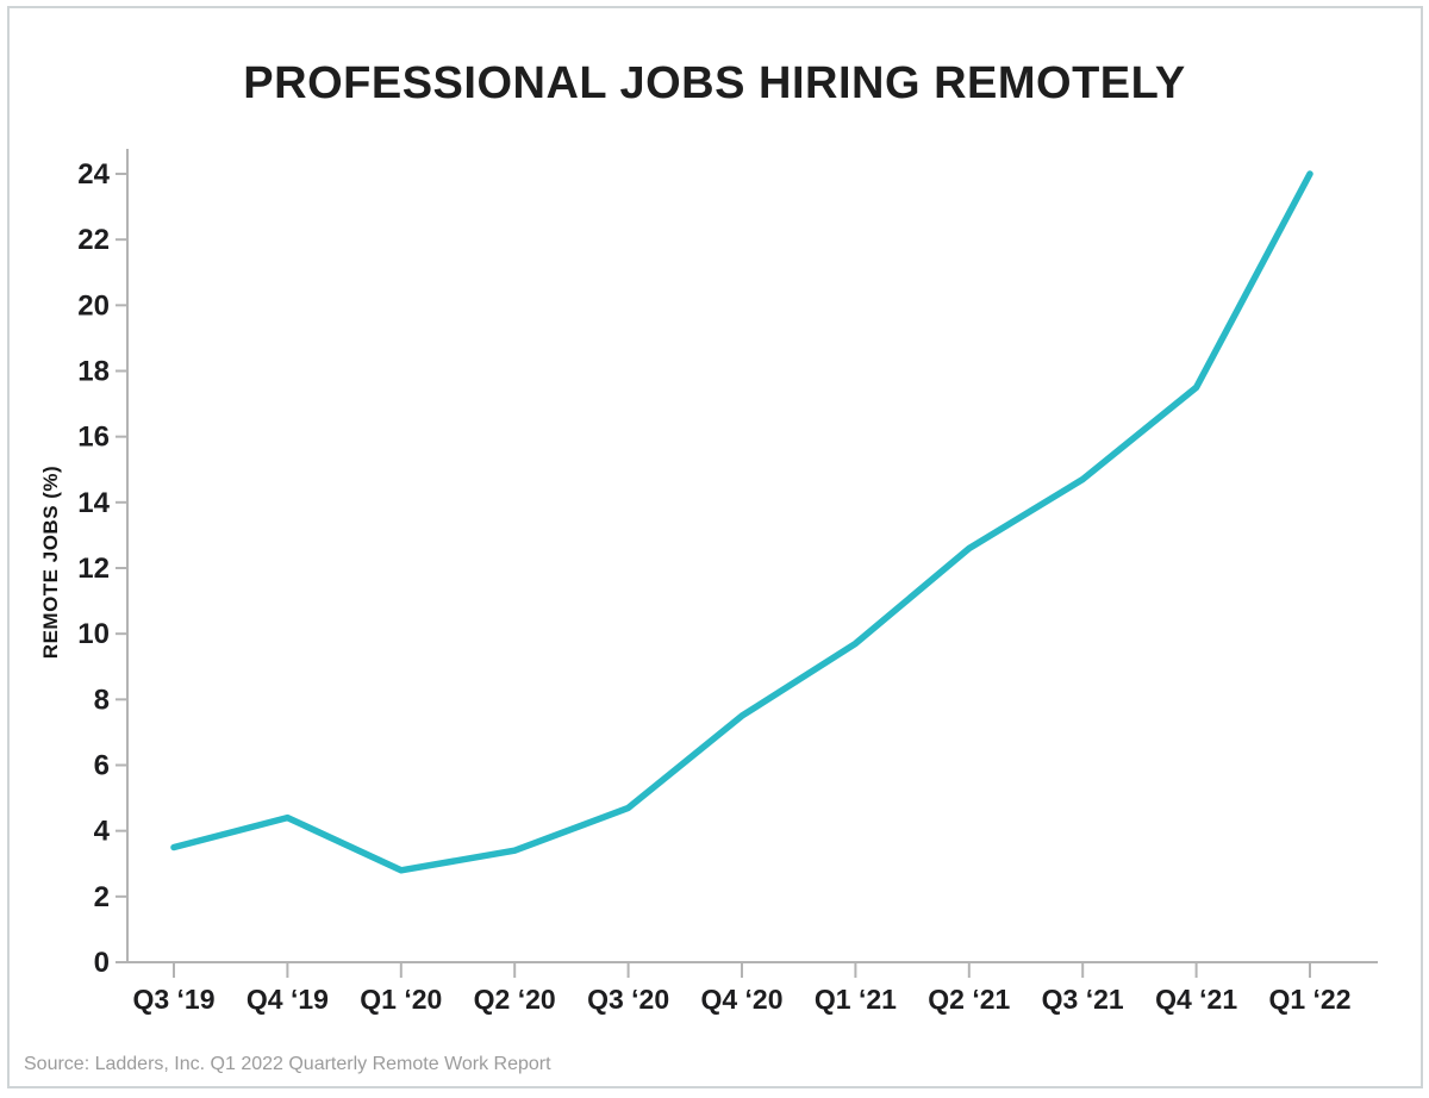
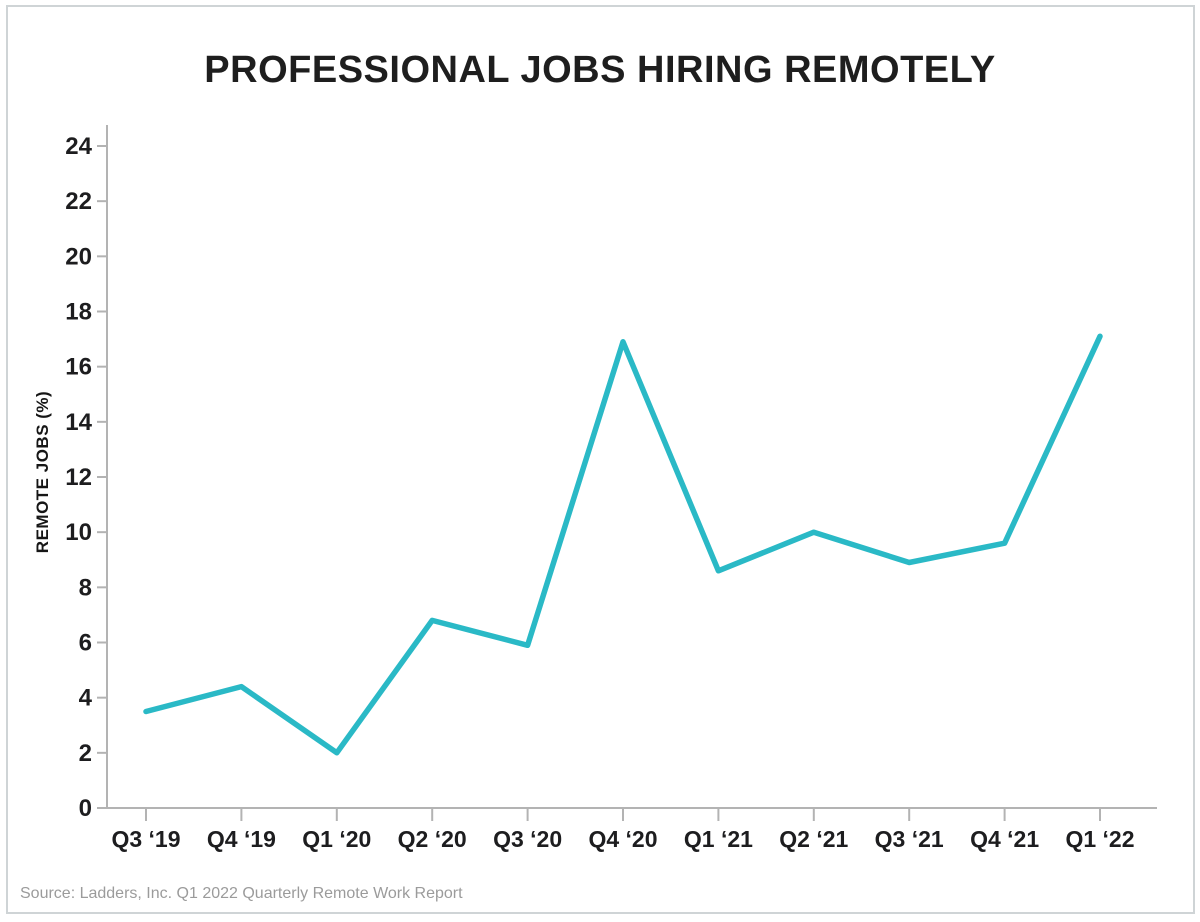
Q1 ‘20: 2.8 -> 2.0
Q2 ‘20: 3.4 -> 6.8
Q3 ‘20: 4.7 -> 5.9
Q4 ‘20: 7.5 -> 16.9
Q1 ‘21: 9.7 -> 8.6
Q2 ‘21: 12.6 -> 10.0
Q3 ‘21: 14.7 -> 8.9
Q4 ‘21: 17.5 -> 9.6
Q1 ‘22: 24.0 -> 17.1
